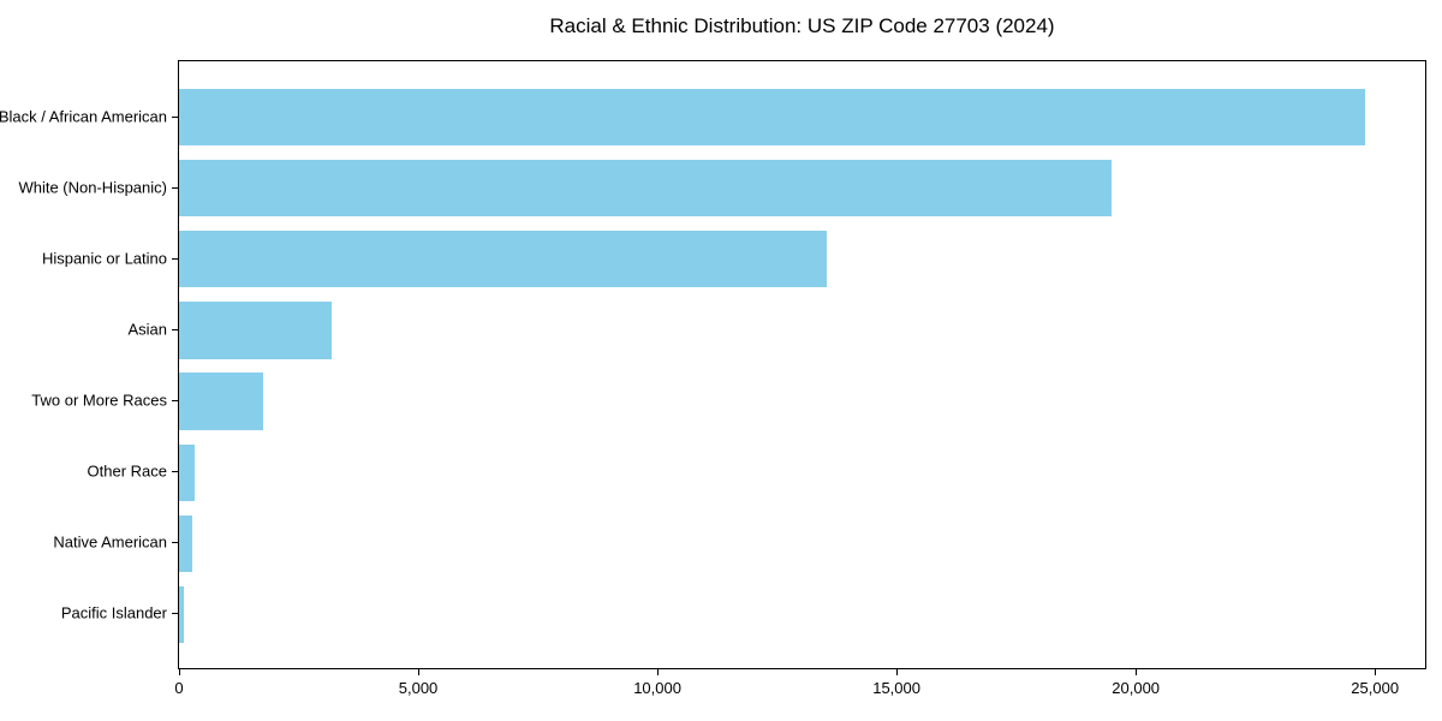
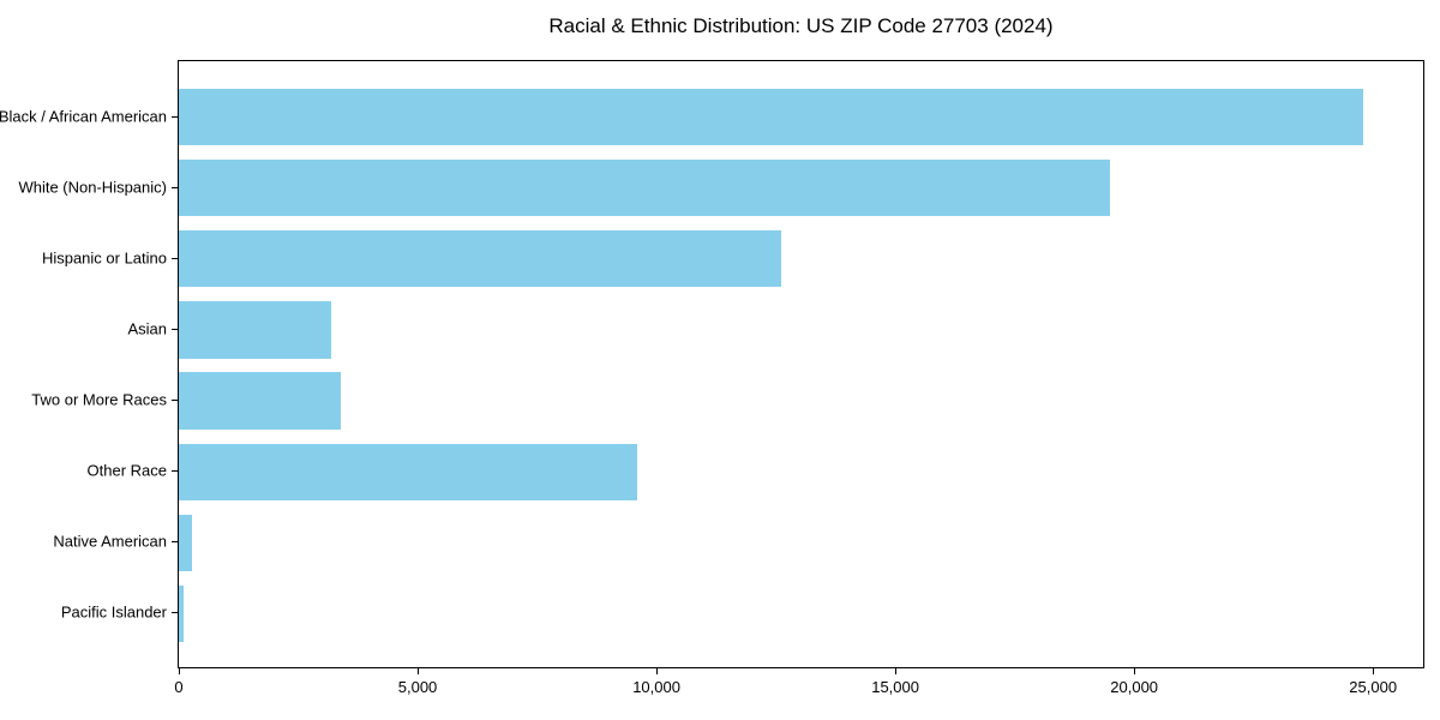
Hispanic or Latino: 13600 -> 12600
Two or More Races: 1800 -> 3400
Other Race: 300 -> 9600
